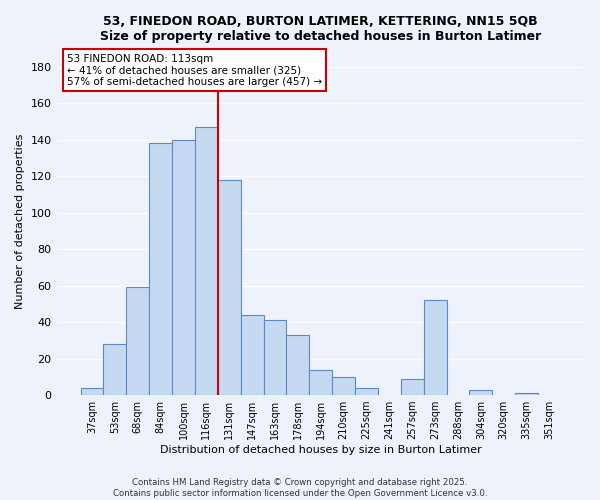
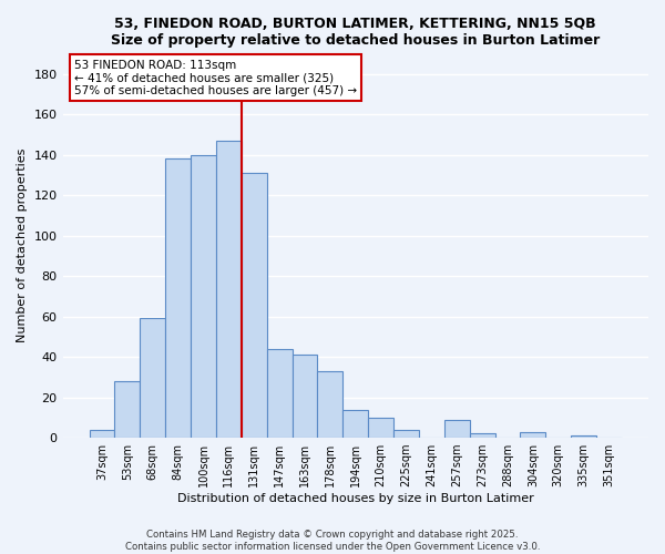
131sqm: 118 -> 131
273sqm: 52 -> 2
